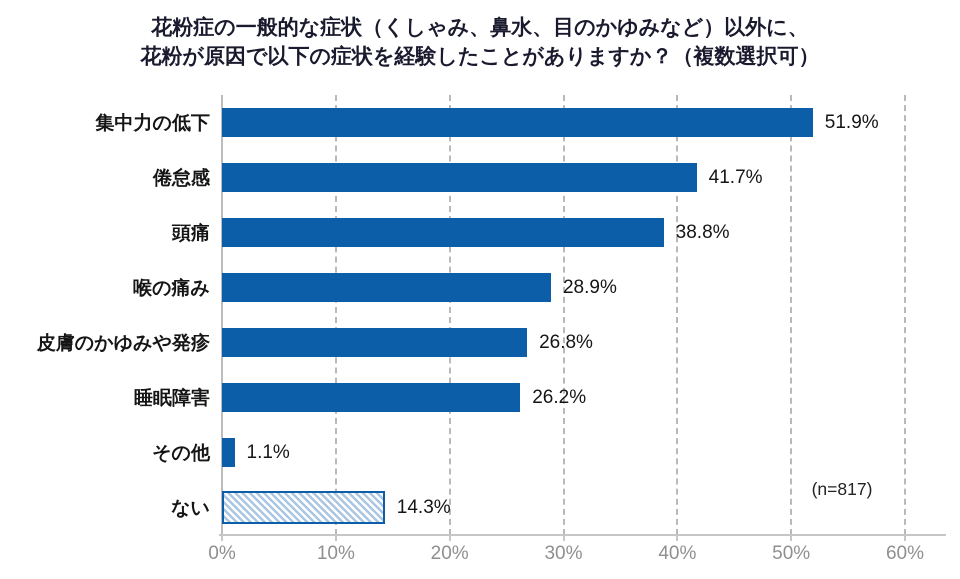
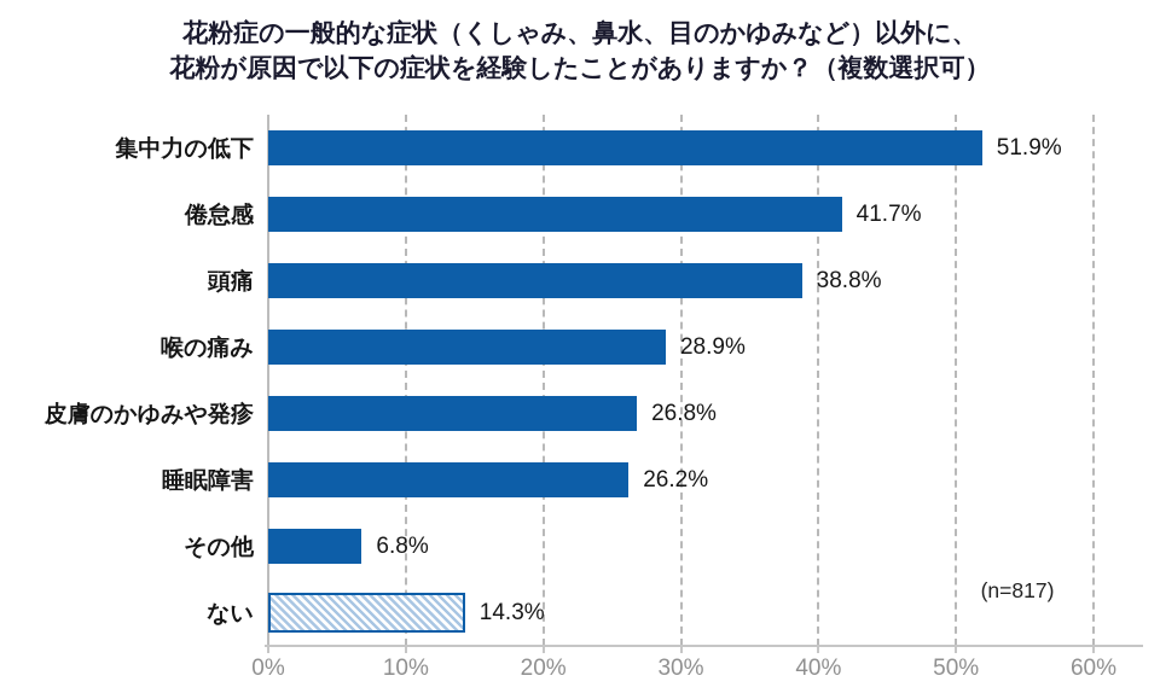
その他: 1.1% -> 6.8%
